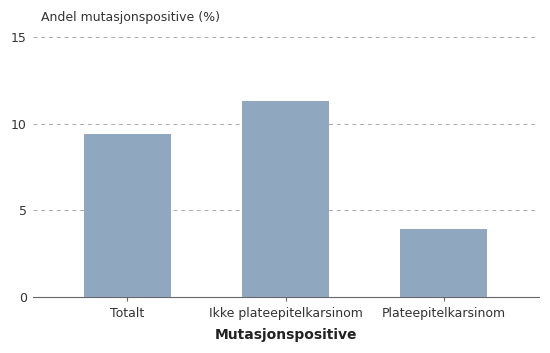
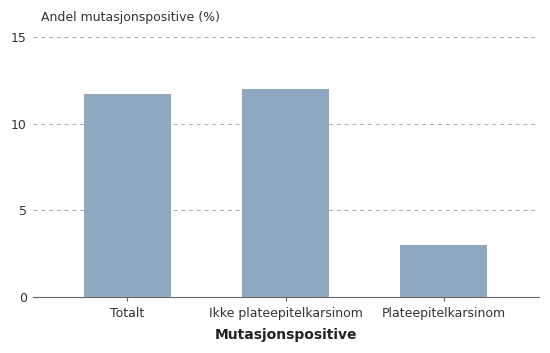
Totalt: 9.4 -> 11.7
Ikke plateepitelkarsinom: 11.3 -> 12.0
Plateepitelkarsinom: 3.9 -> 3.0
